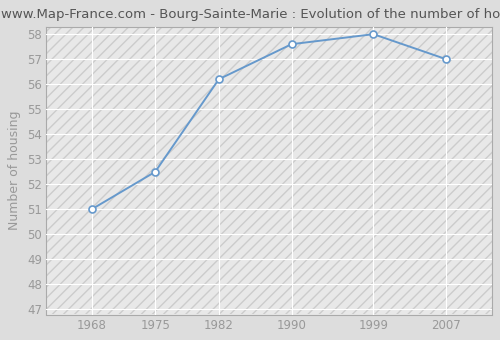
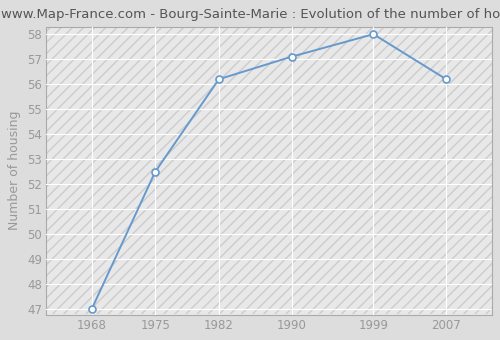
1968: 51.0 -> 47.0
1990: 57.6 -> 57.1
2007: 57.0 -> 56.2
